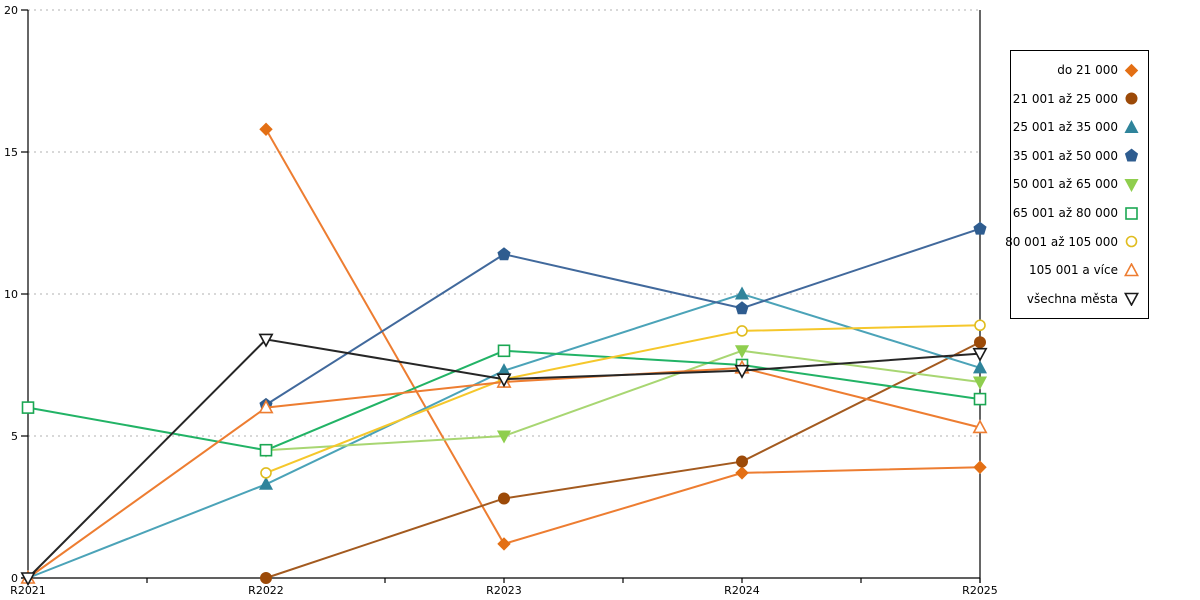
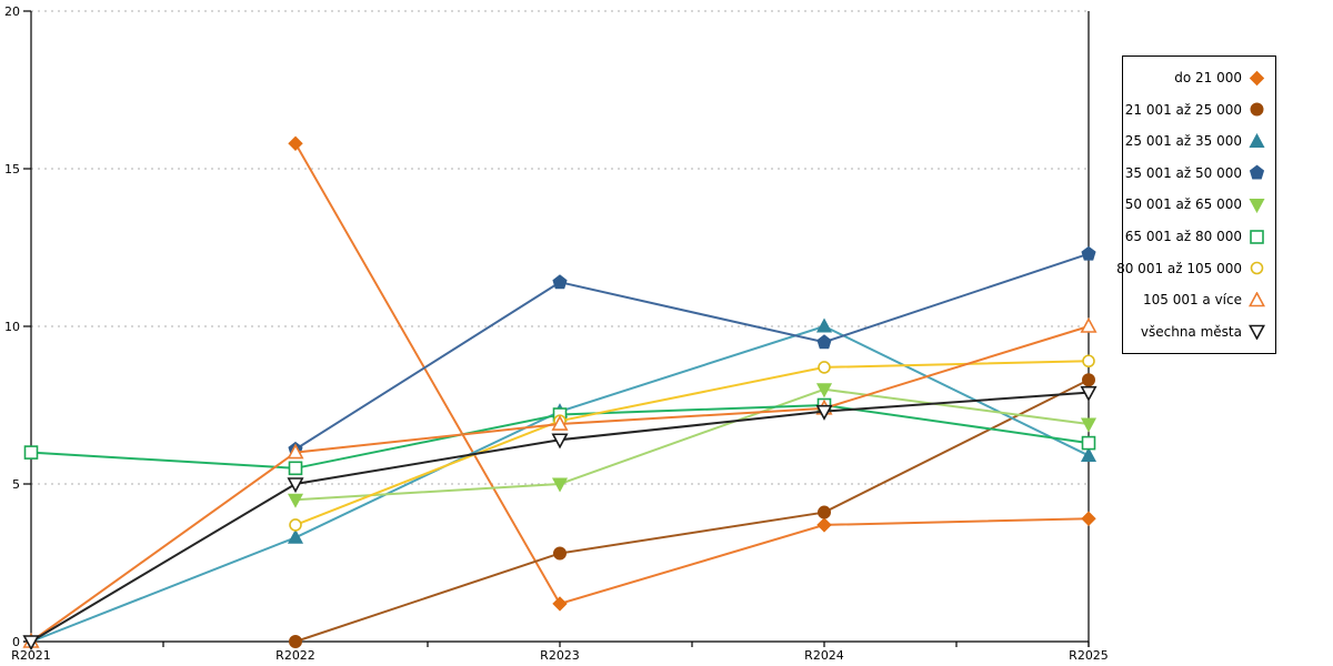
65 001 až 80 000/R2022: 4.5 -> 5.5
všechna města/R2022: 8.4 -> 5.0
65 001 až 80 000/R2023: 8.0 -> 7.2
všechna města/R2023: 7.0 -> 6.4
25 001 až 35 000/R2025: 7.4 -> 5.9
105 001 a více/R2025: 5.3 -> 10.0
